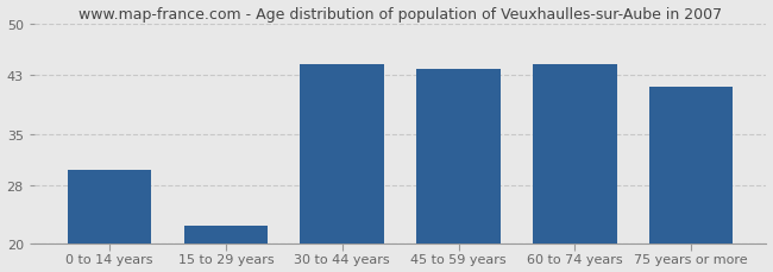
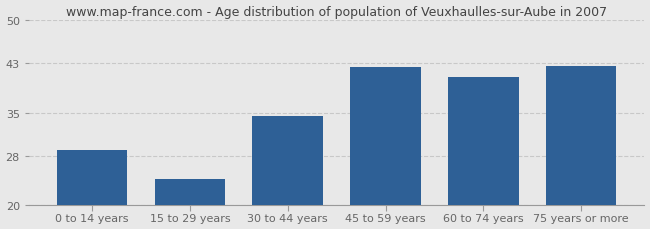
0 to 14 years: 30.0 -> 29.0
15 to 29 years: 22.5 -> 24.2
30 to 44 years: 44.5 -> 34.4
45 to 59 years: 43.8 -> 42.4
60 to 74 years: 44.5 -> 40.8
75 years or more: 41.5 -> 42.6
